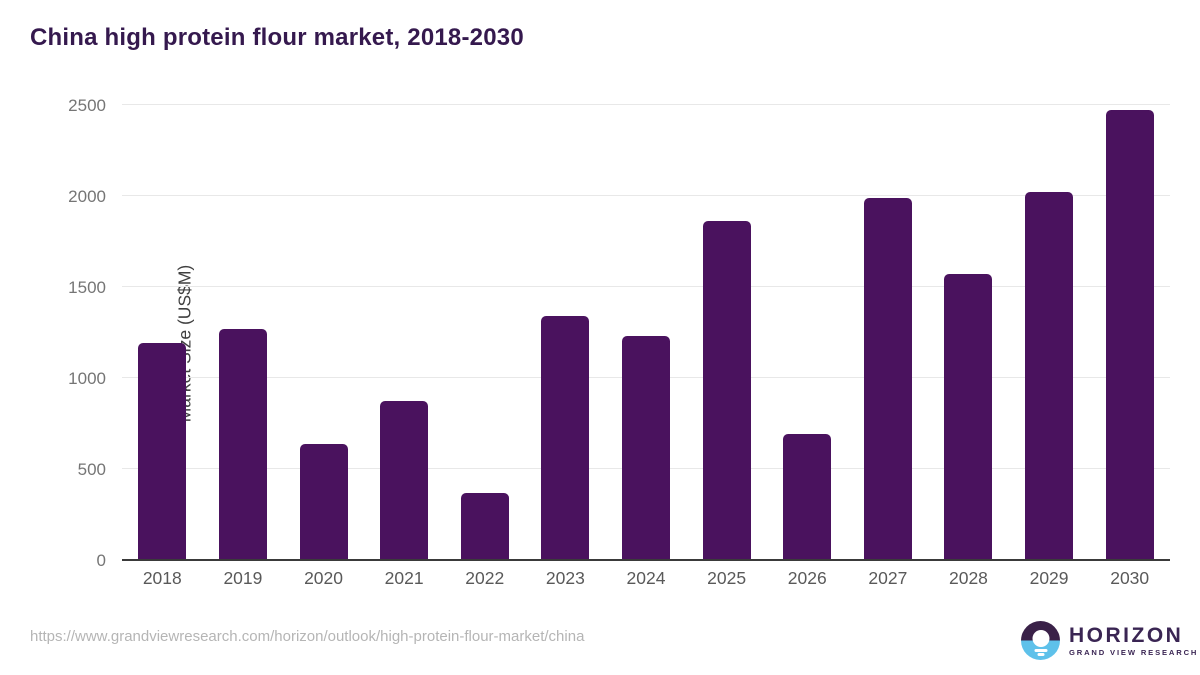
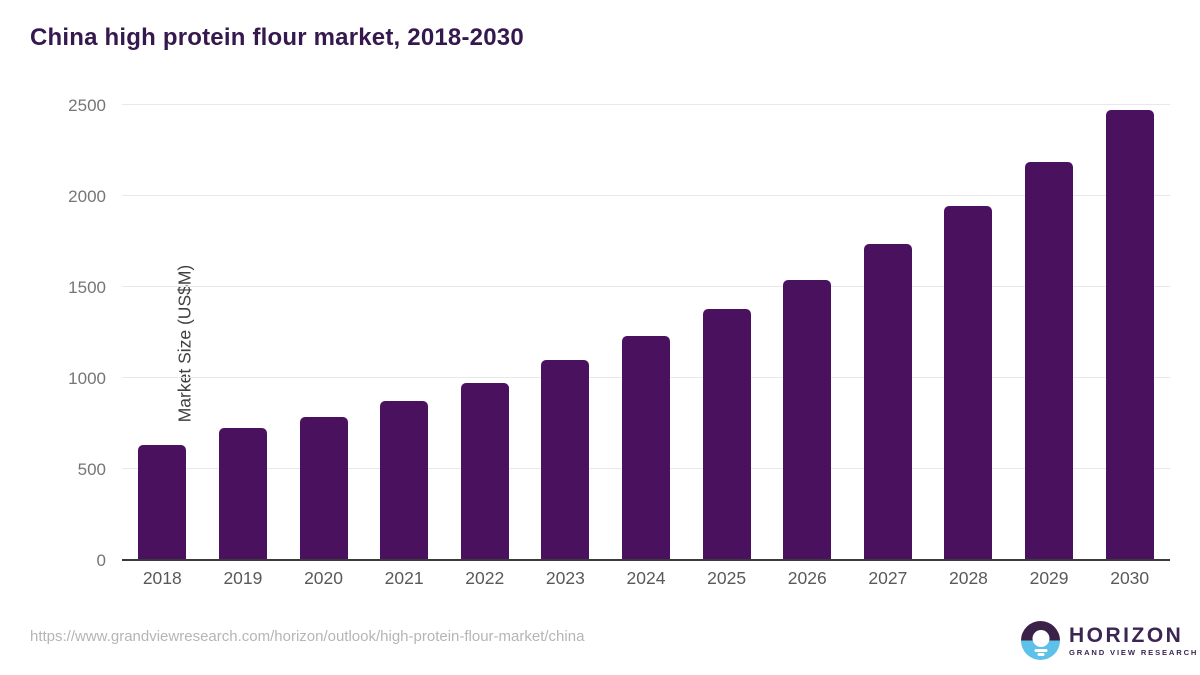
2018: 1190 -> 630
2019: 1270 -> 720
2020: 640 -> 780
2022: 370 -> 980
2023: 1340 -> 1100
2025: 1860 -> 1380
2026: 690 -> 1540
2027: 1990 -> 1740
2028: 1570 -> 1940
2029: 2020 -> 2180
